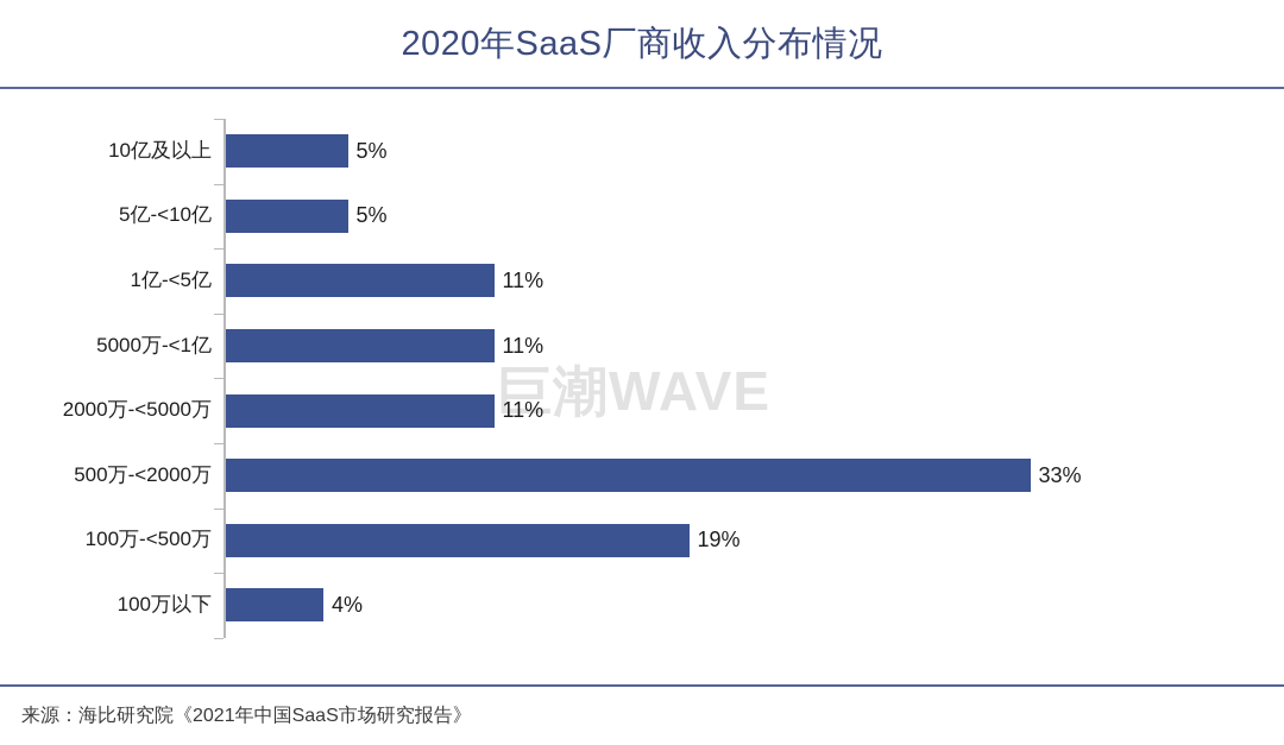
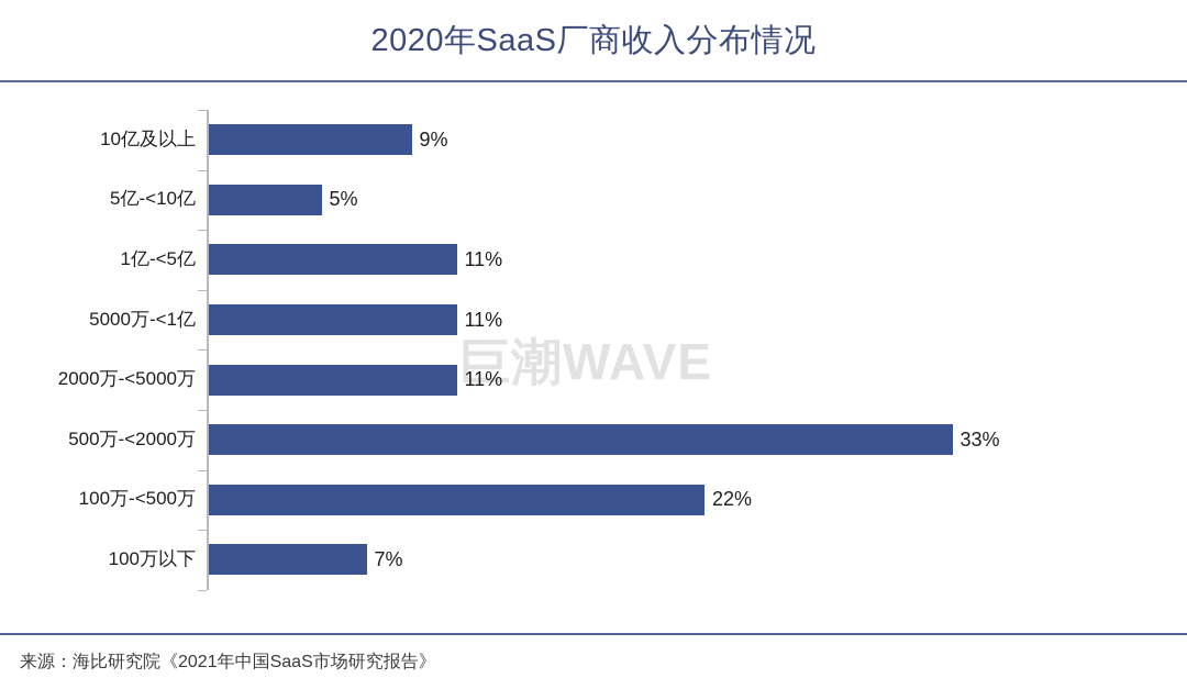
10亿及以上: 5% -> 9%
100万-<500万: 19% -> 22%
100万以下: 4% -> 7%
